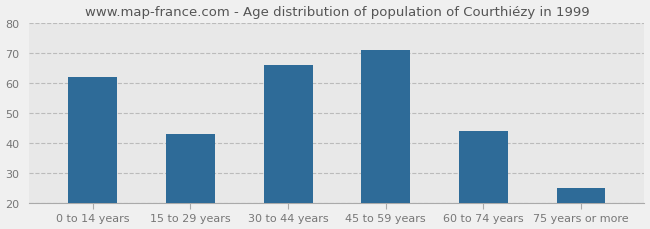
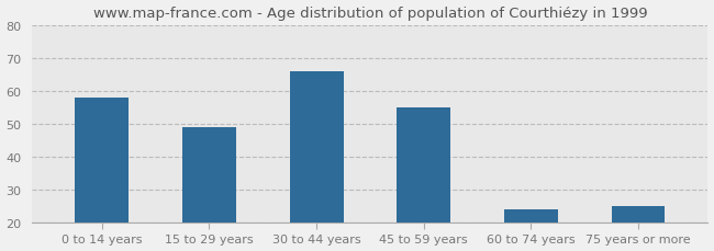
0 to 14 years: 62 -> 58
15 to 29 years: 43 -> 49
45 to 59 years: 71 -> 55
60 to 74 years: 44 -> 24
